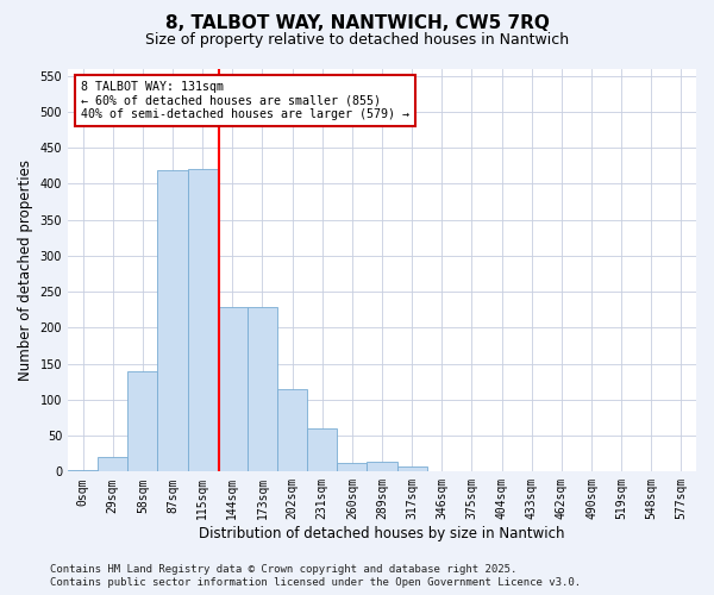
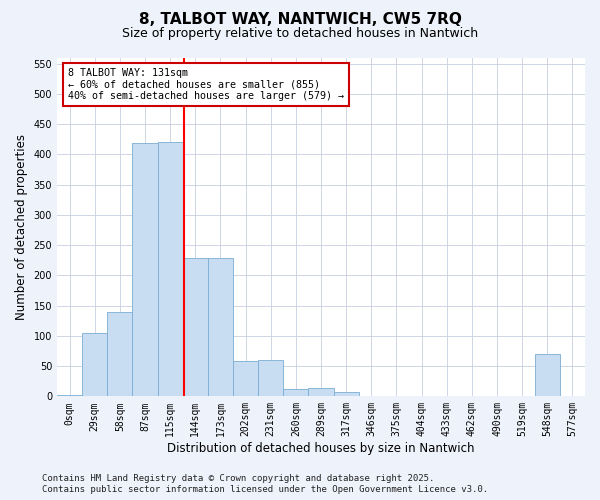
29sqm: 20 -> 104
202sqm: 115 -> 58
548sqm: 1 -> 70
